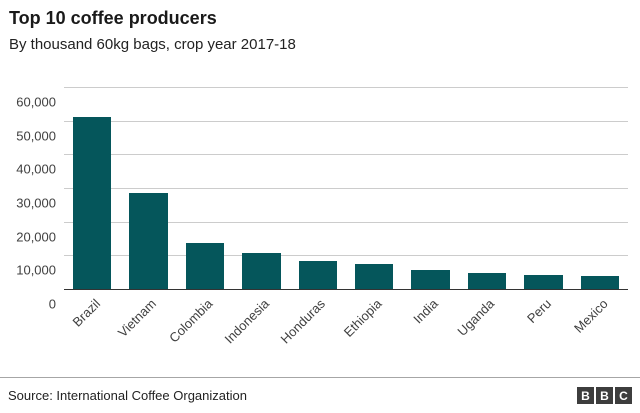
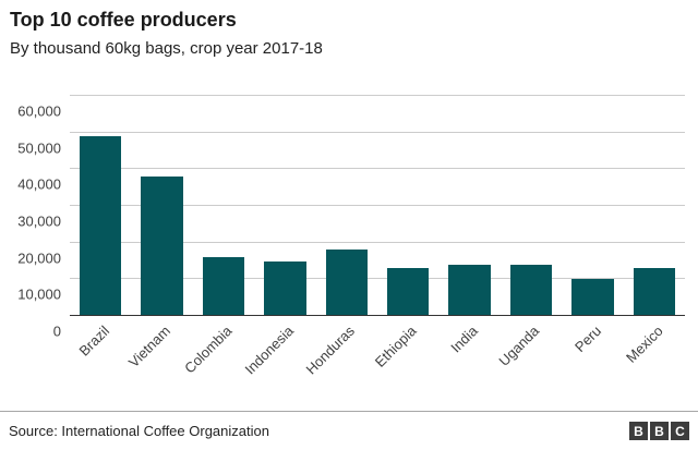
Brazil: 52000 -> 49000
Vietnam: 29000 -> 38000
Colombia: 14000 -> 16000
Indonesia: 11000 -> 15000
Honduras: 8000 -> 18000
Ethiopia: 8000 -> 13000
India: 6000 -> 14000
Uganda: 5000 -> 14000
Peru: 5000 -> 10000
Mexico: 4000 -> 13000
